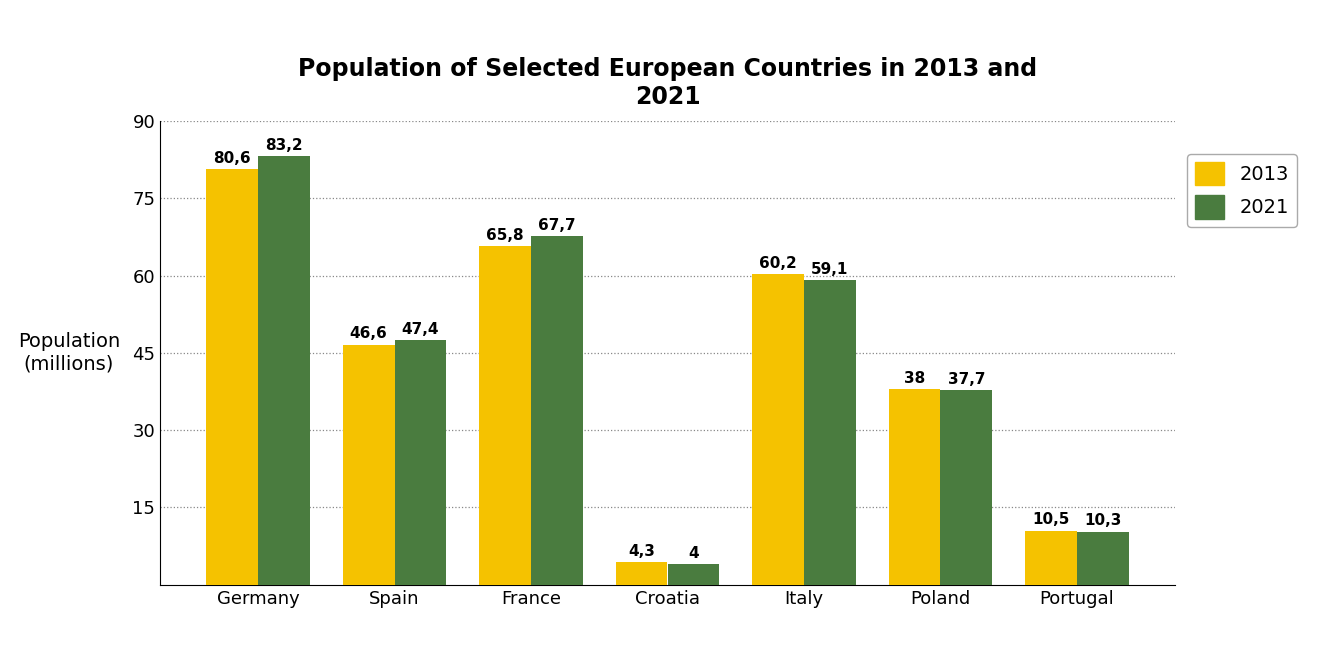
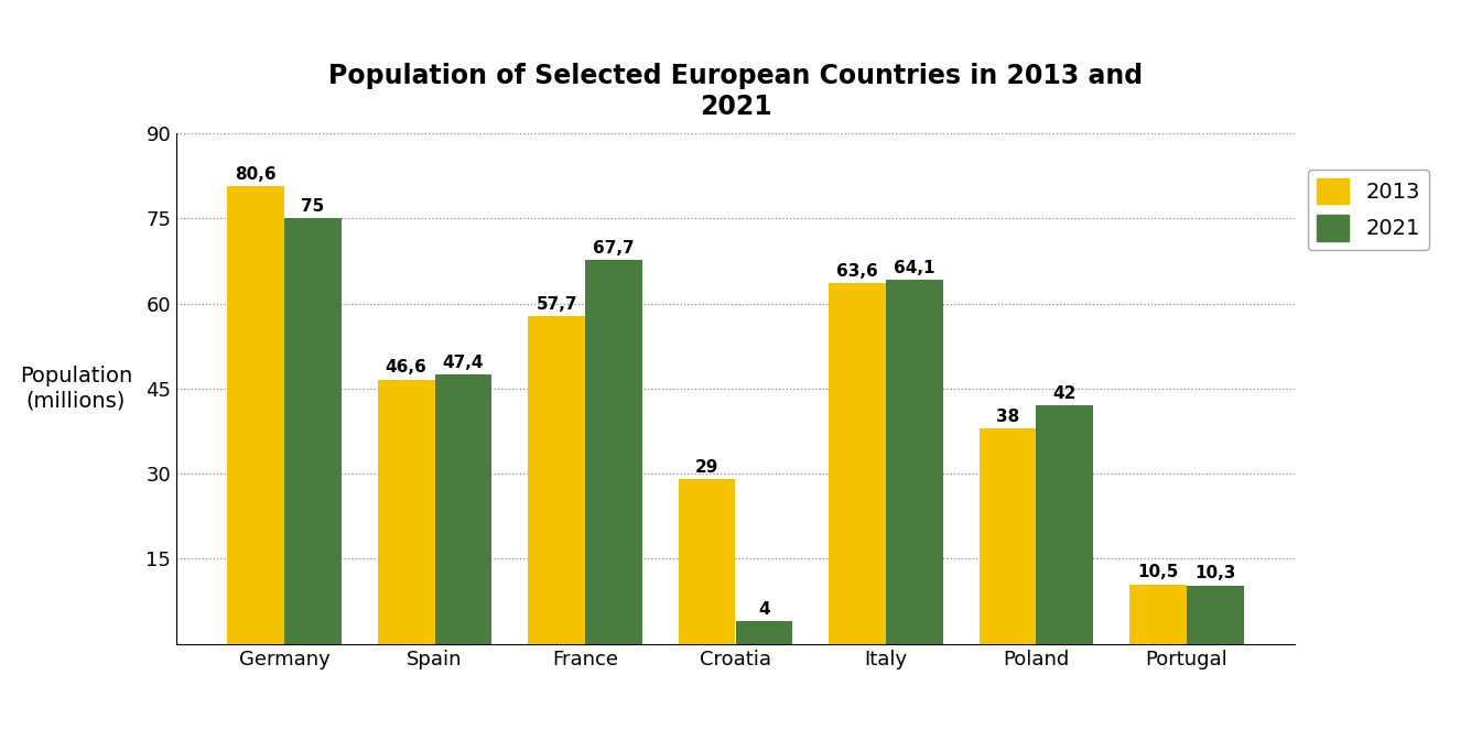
2021/Germany: 83,2 -> 75
2013/France: 65,8 -> 57,7
2013/Croatia: 4,3 -> 29
2013/Italy: 60,2 -> 63,6
2021/Italy: 59,1 -> 64,1
2021/Poland: 37,7 -> 42
